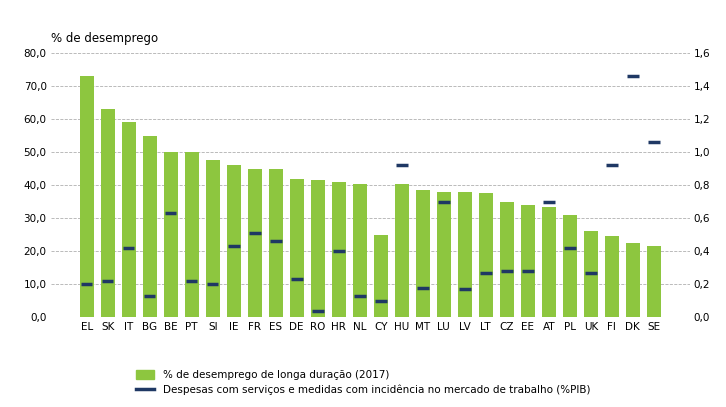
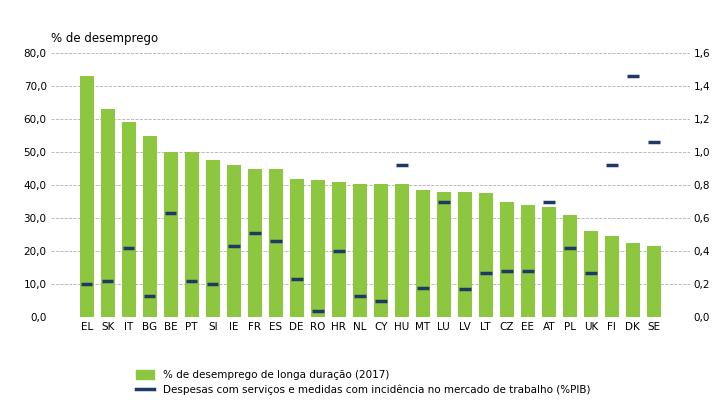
CY: 25,0 -> 40,5
